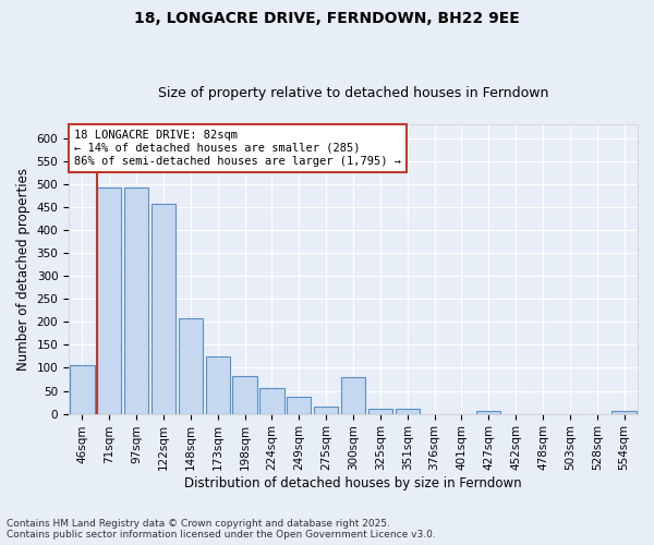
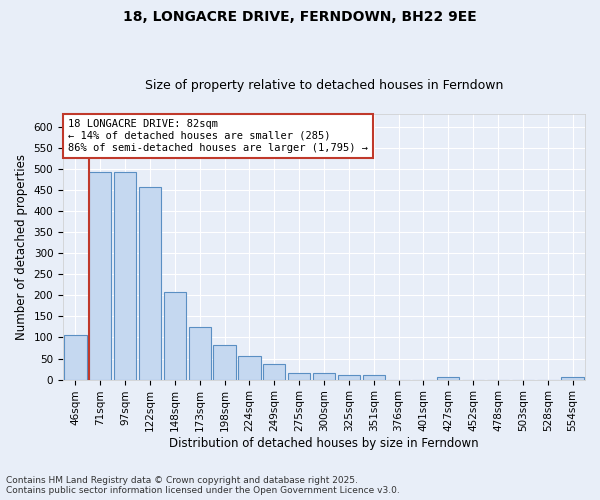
300sqm: 80 -> 15
